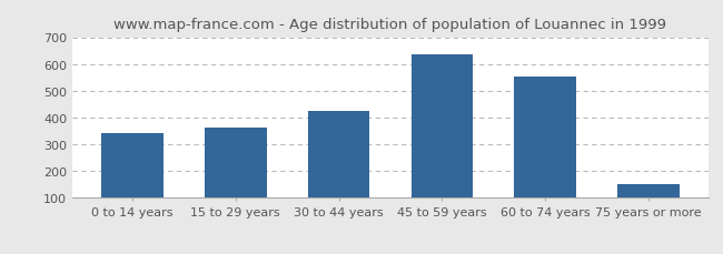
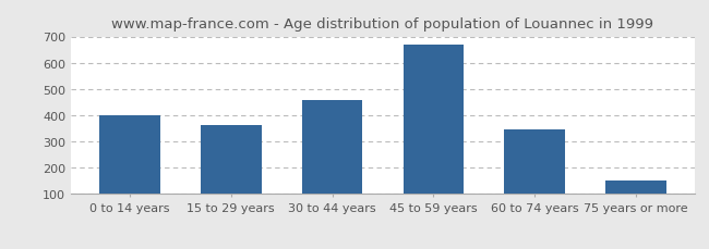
0 to 14 years: 340 -> 400
30 to 44 years: 425 -> 458
45 to 59 years: 635 -> 668
60 to 74 years: 555 -> 345
